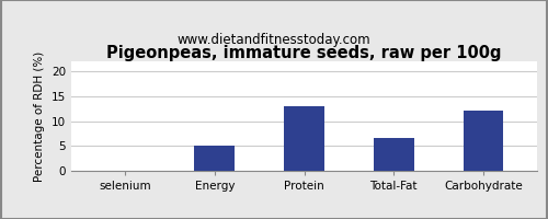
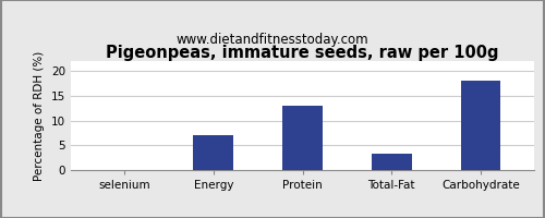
Energy: 5.0 -> 7.0
Total-Fat: 6.5 -> 3.3
Carbohydrate: 12.0 -> 18.0
